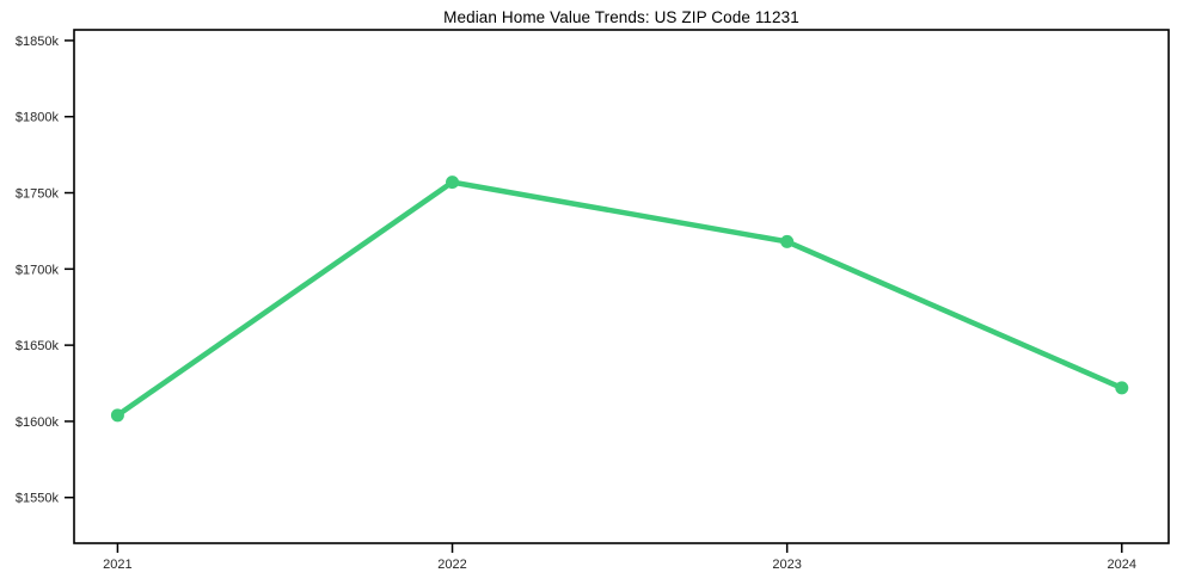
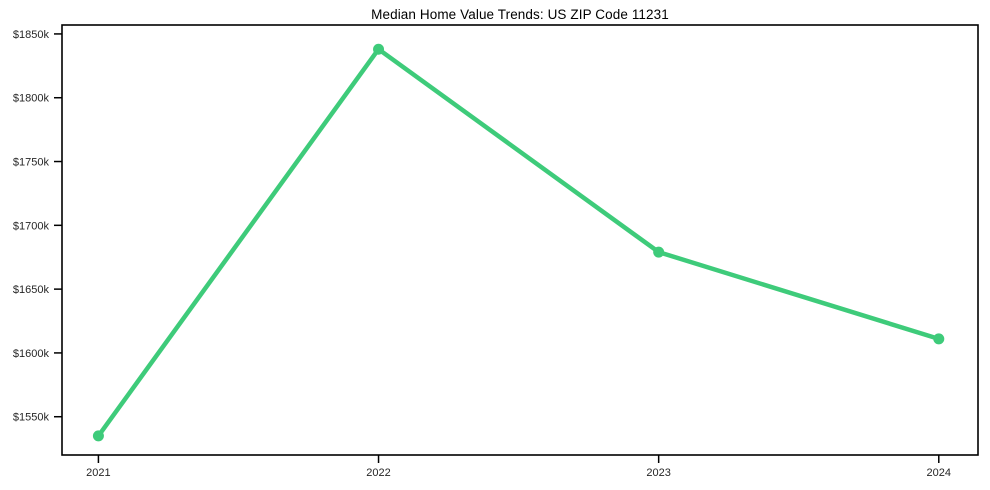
2021: $1604k -> $1535k
2022: $1757k -> $1838k
2023: $1718k -> $1679k
2024: $1622k -> $1611k
